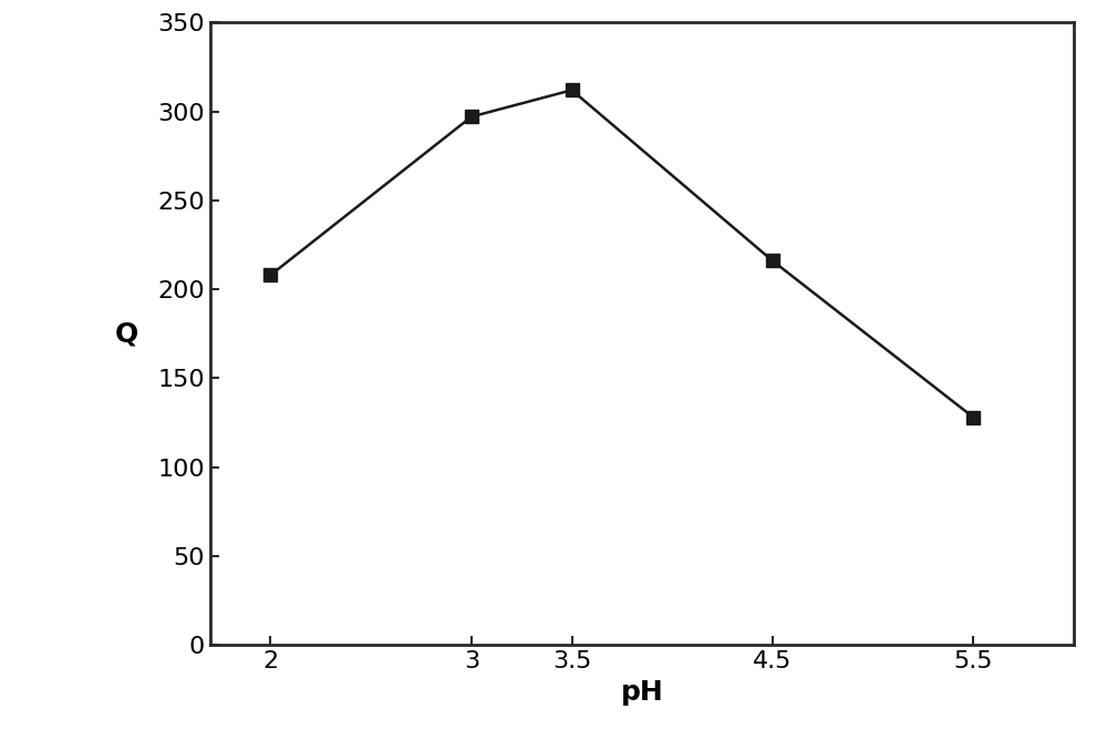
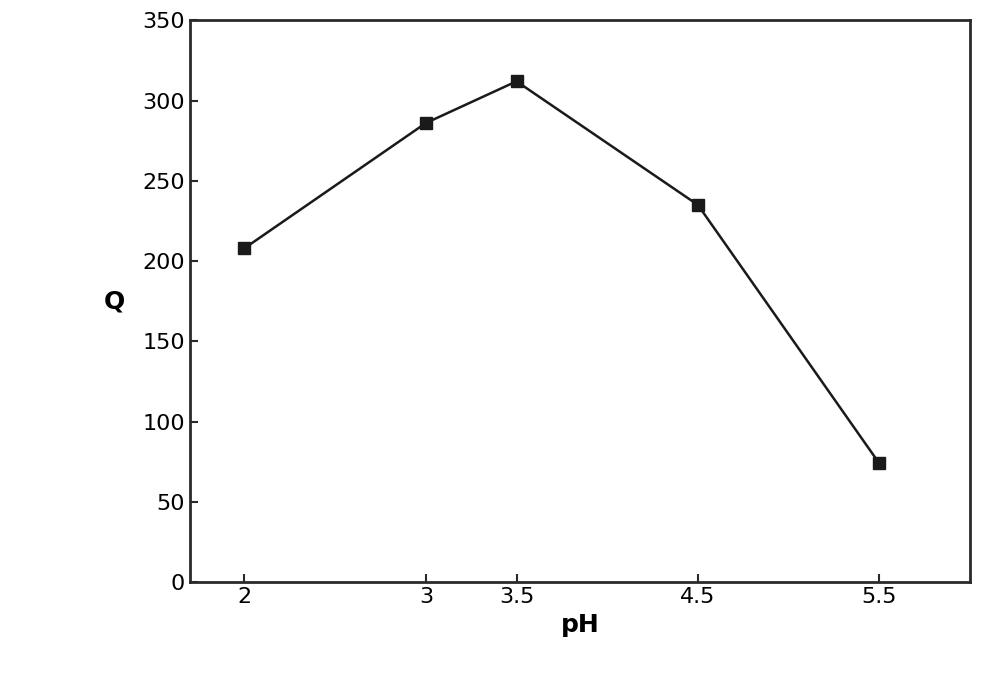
3: 297 -> 286
4.5: 216 -> 235
5.5: 128 -> 74
